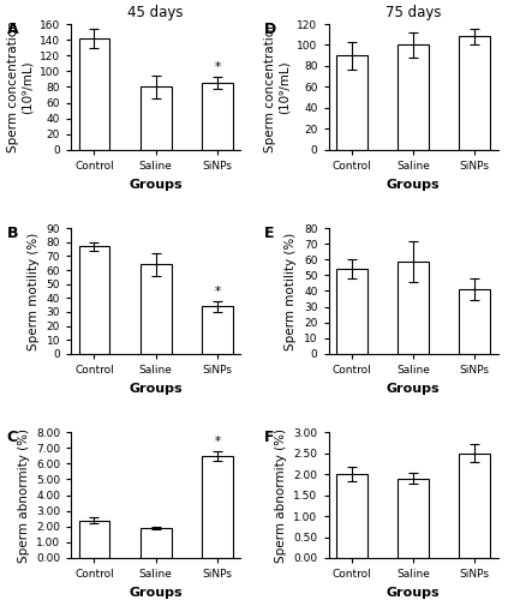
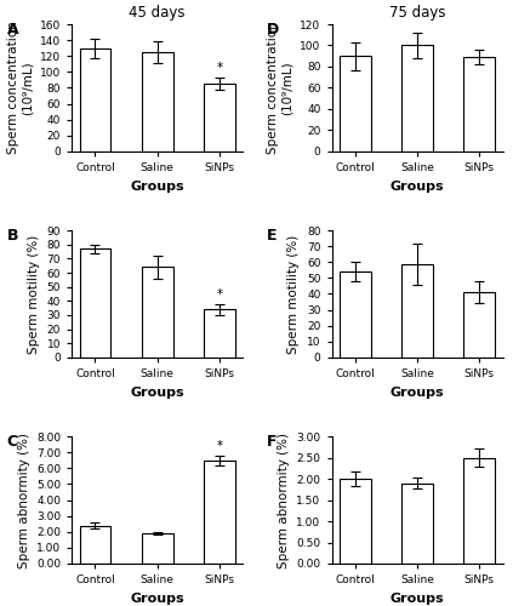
45 days/Control: 142 -> 130
45 days/Saline: 80 -> 125
75 days/SiNPs: 108 -> 89
